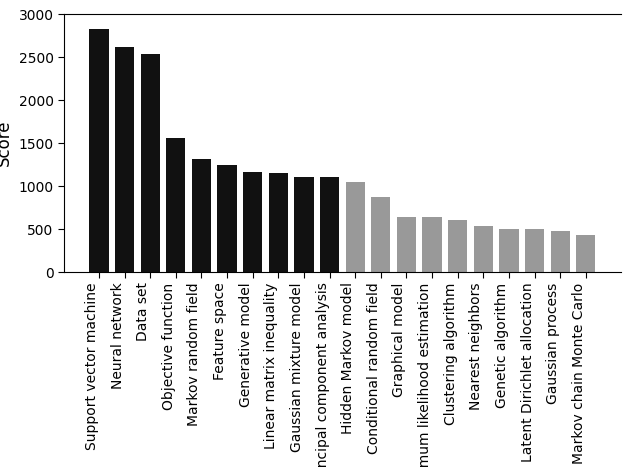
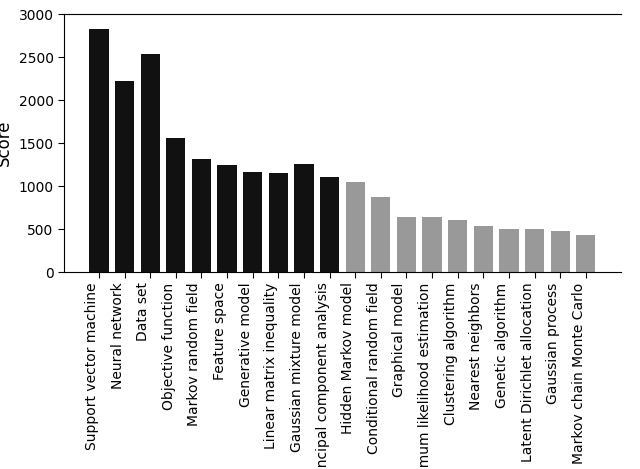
Neural network: 2620 -> 2220
Gaussian mixture model: 1110 -> 1260
